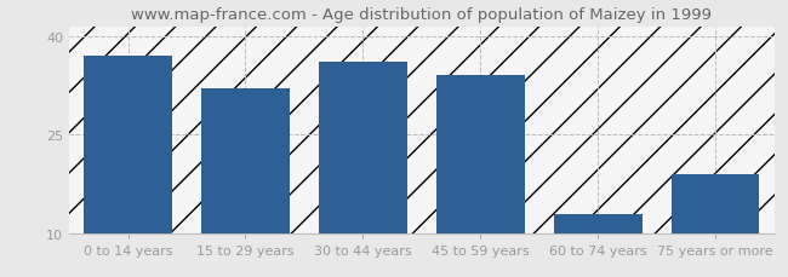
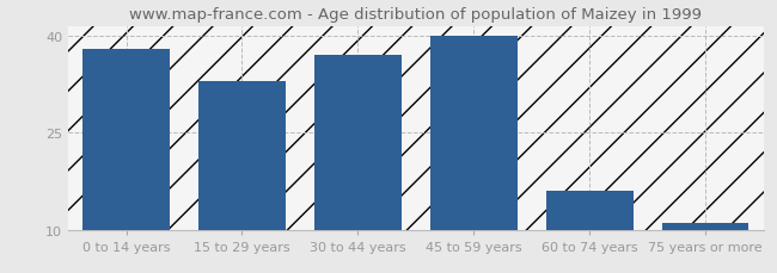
0 to 14 years: 37 -> 38
15 to 29 years: 32 -> 33
30 to 44 years: 36 -> 37
45 to 59 years: 34 -> 40
60 to 74 years: 13 -> 16
75 years or more: 19 -> 11
